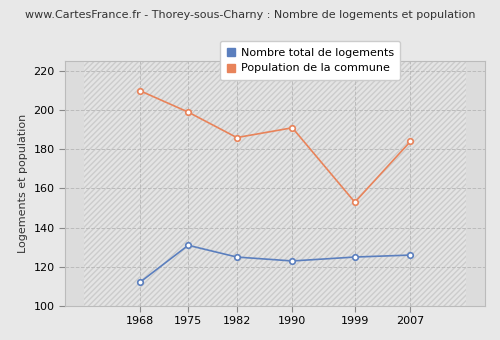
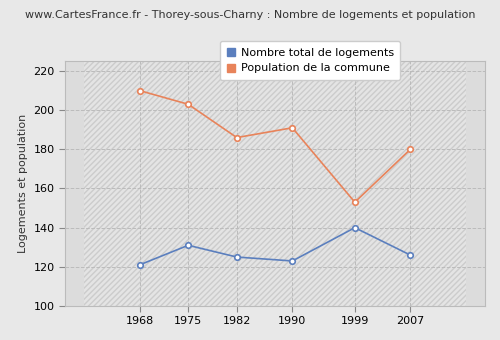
Nombre total de logements/1968: 112 -> 121
Population de la commune/1975: 199 -> 203
Nombre total de logements/1999: 125 -> 140
Population de la commune/2007: 184 -> 180
